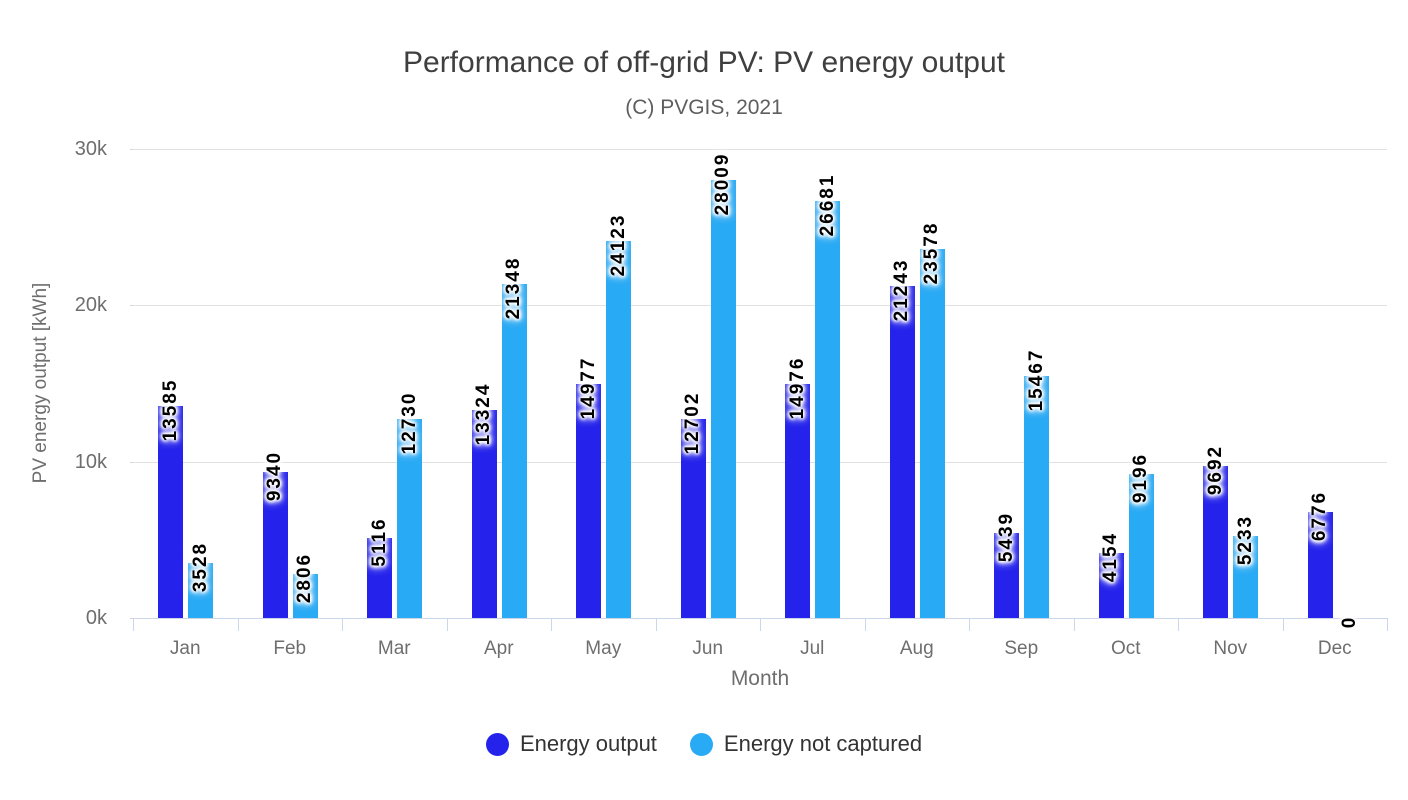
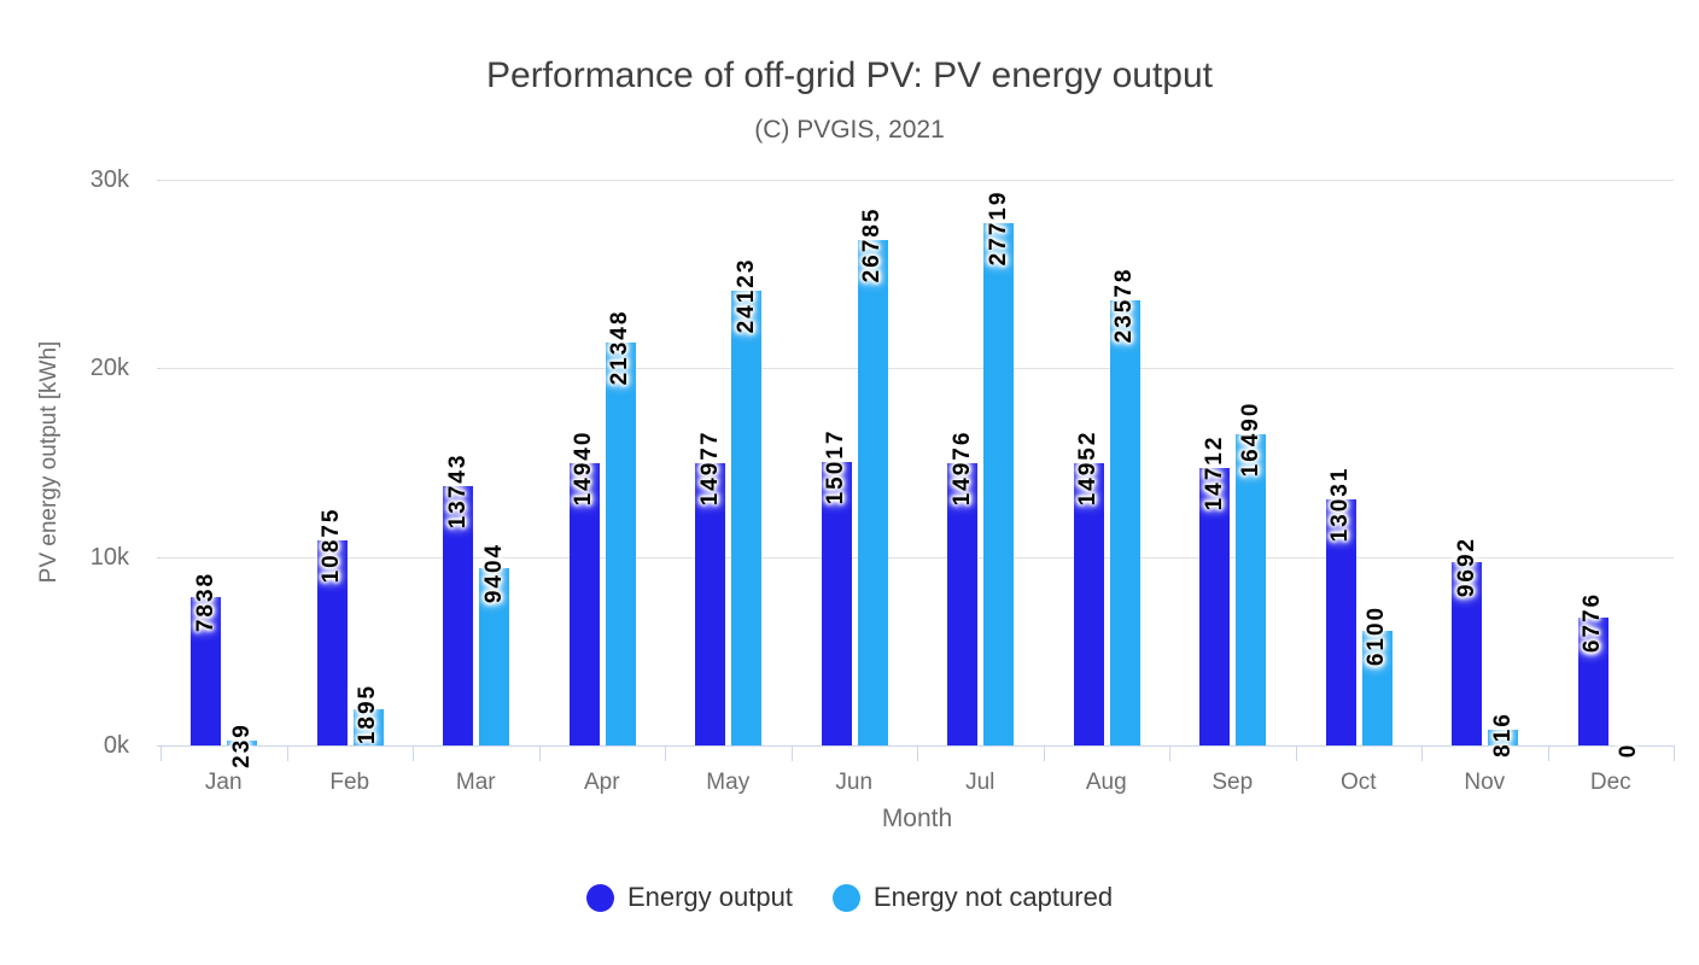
Energy output/Jan: 13585 -> 7838
Energy not captured/Jan: 3528 -> 239
Energy output/Feb: 9340 -> 10875
Energy not captured/Feb: 2806 -> 1895
Energy output/Mar: 5116 -> 13743
Energy not captured/Mar: 12730 -> 9404
Energy output/Apr: 13324 -> 14940
Energy output/Jun: 12702 -> 15017
Energy not captured/Jun: 28009 -> 26785
Energy not captured/Jul: 26681 -> 27719
Energy output/Aug: 21243 -> 14952
Energy output/Sep: 5439 -> 14712
Energy not captured/Sep: 15467 -> 16490
Energy output/Oct: 4154 -> 13031
Energy not captured/Oct: 9196 -> 6100
Energy not captured/Nov: 5233 -> 816
